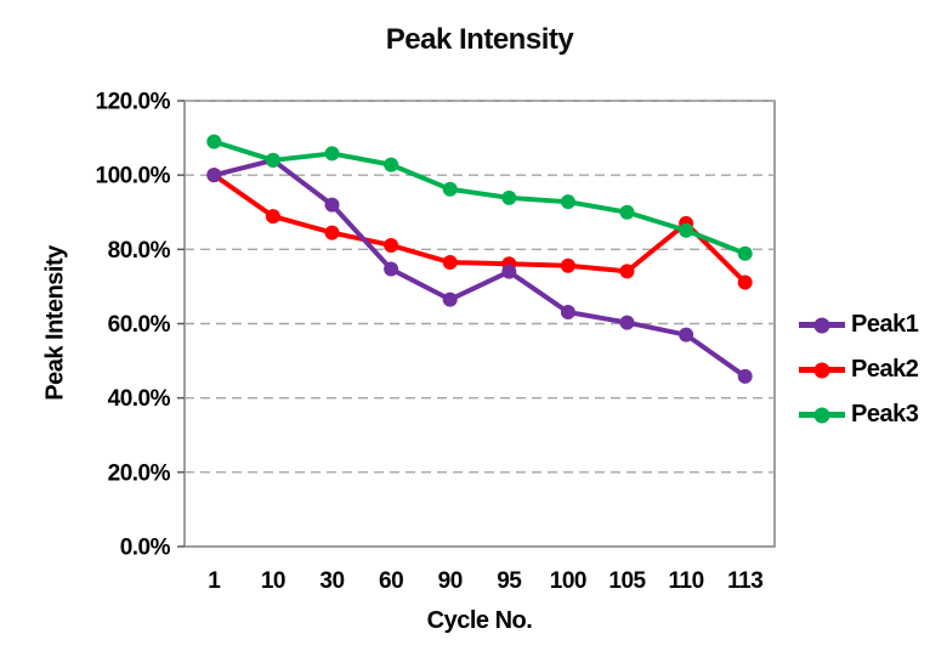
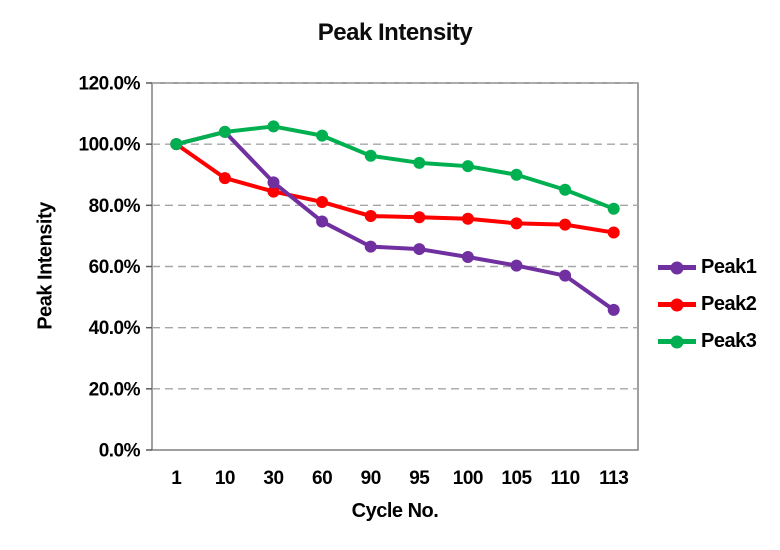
Peak3/1: 109% -> 100%
Peak1/30: 92% -> 88%
Peak1/95: 74% -> 66%
Peak2/110: 87% -> 74%
